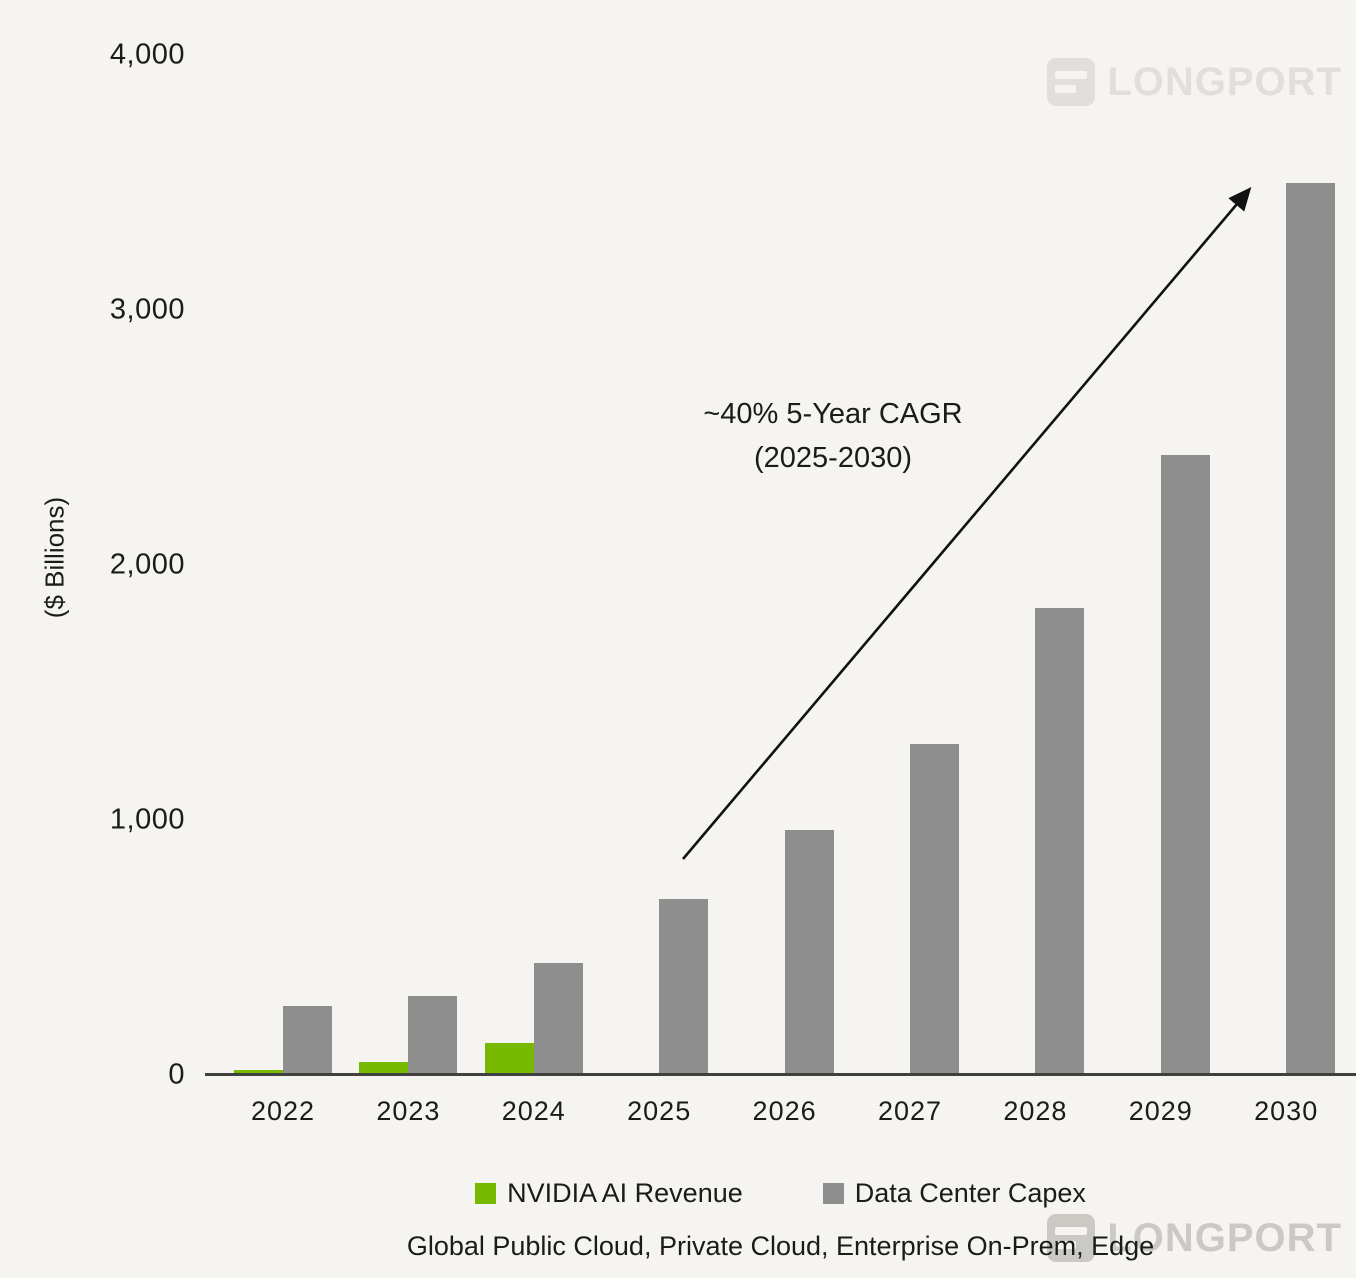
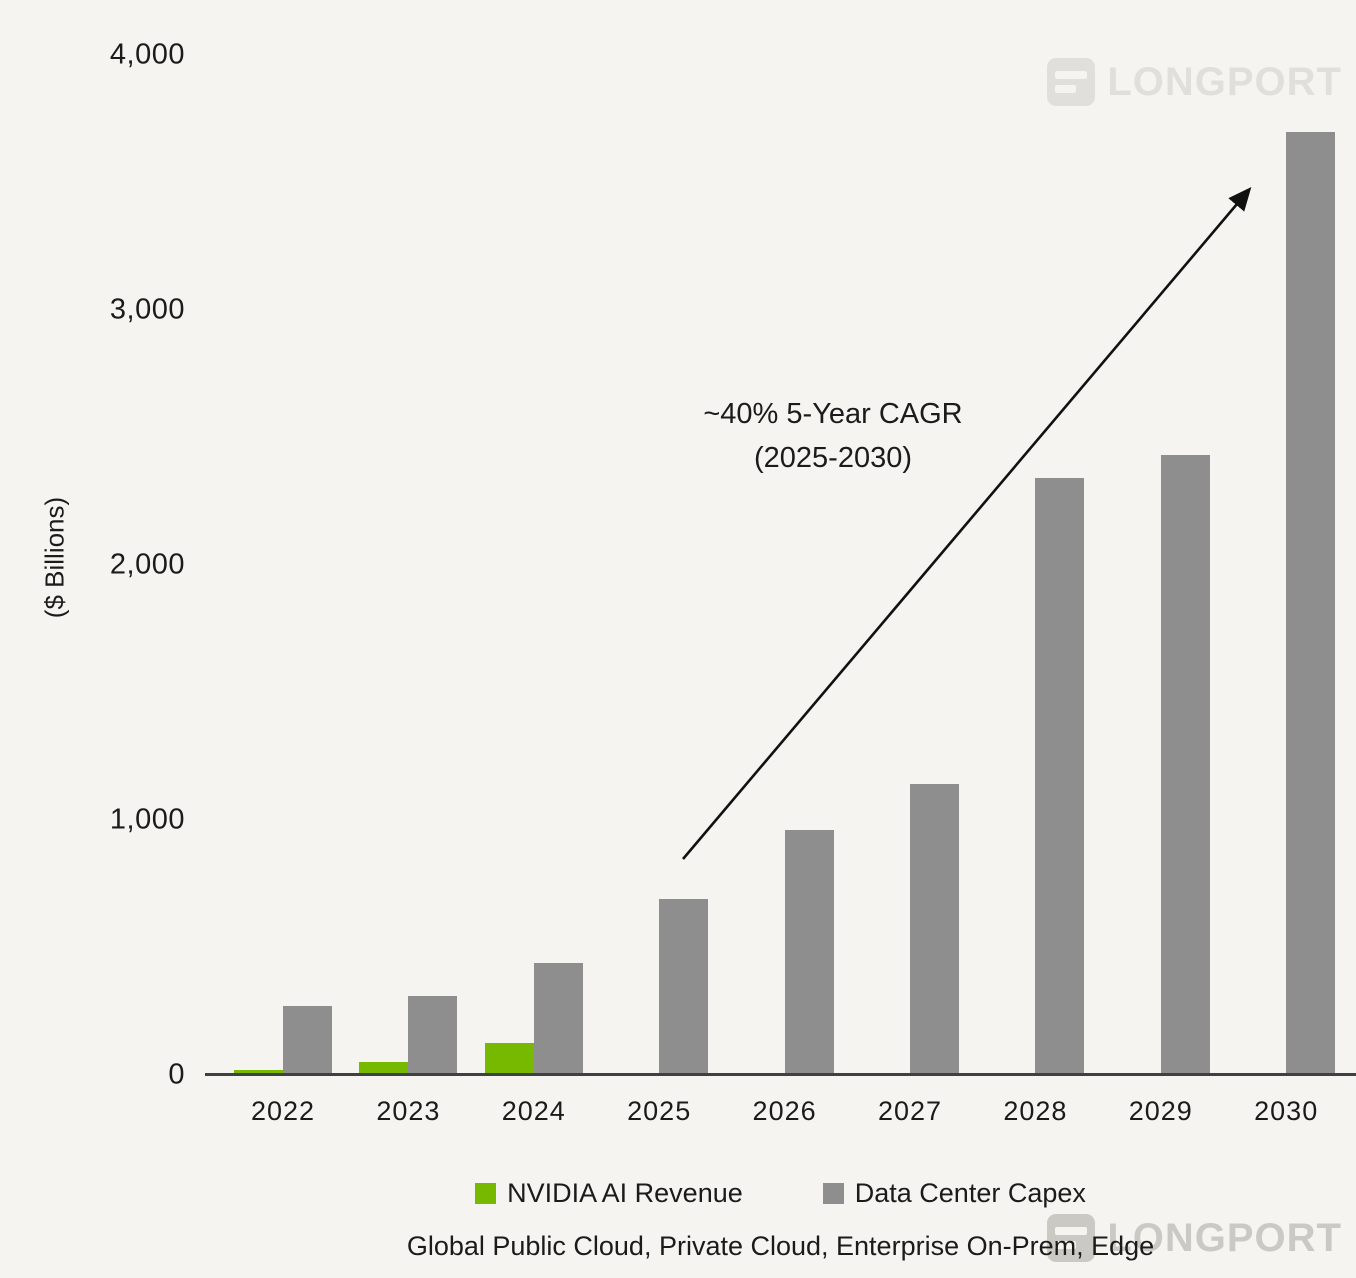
Data Center Capex/2027: 1300 -> 1140
Data Center Capex/2028: 1830 -> 2340
Data Center Capex/2030: 3500 -> 3700
